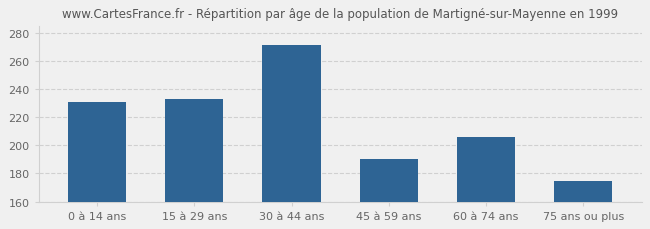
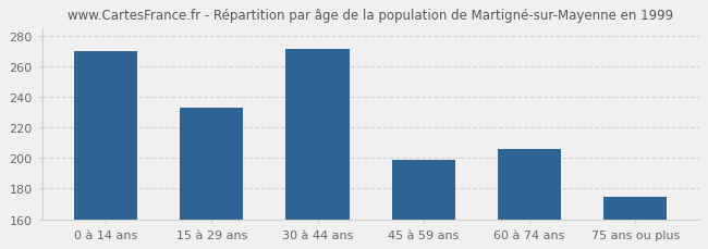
0 à 14 ans: 231 -> 270
45 à 59 ans: 190 -> 199
